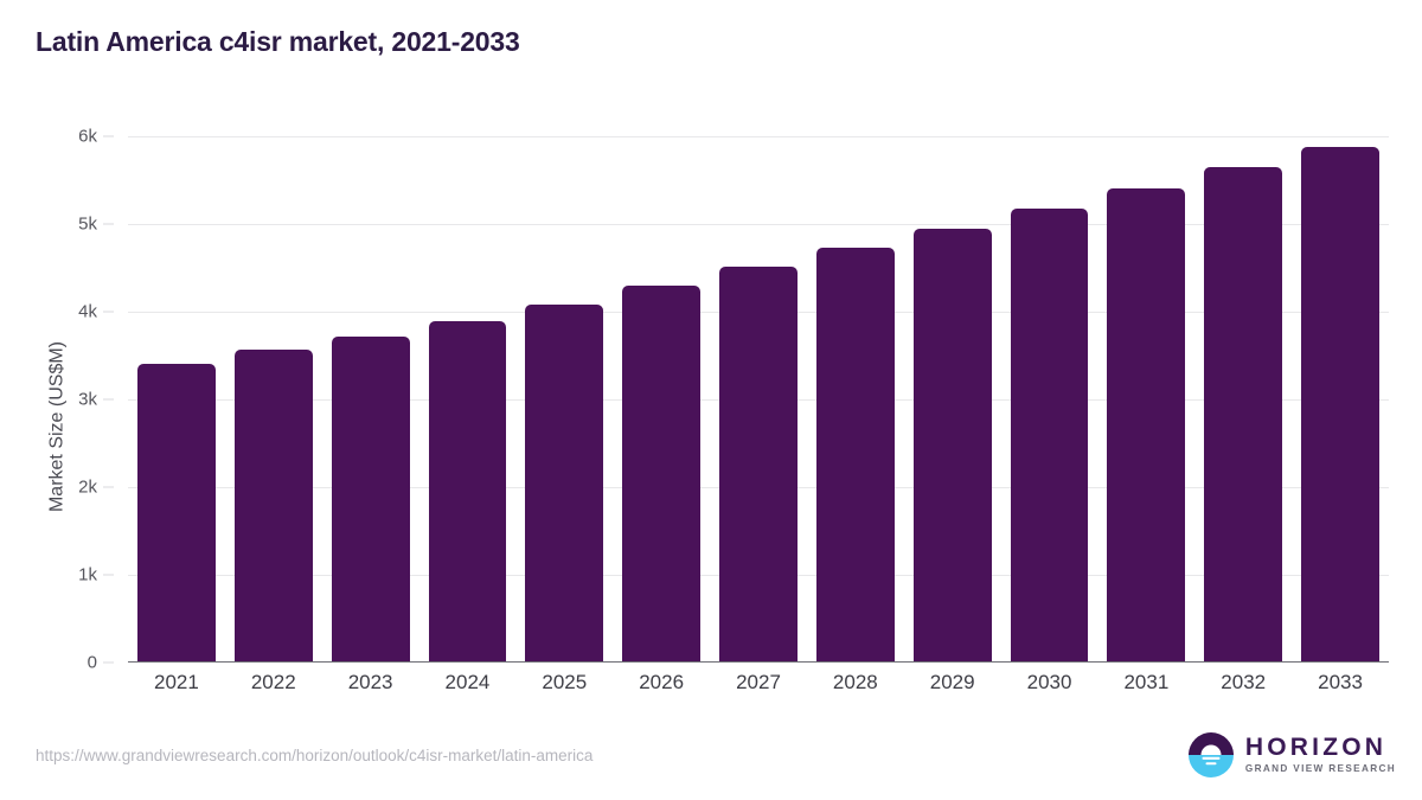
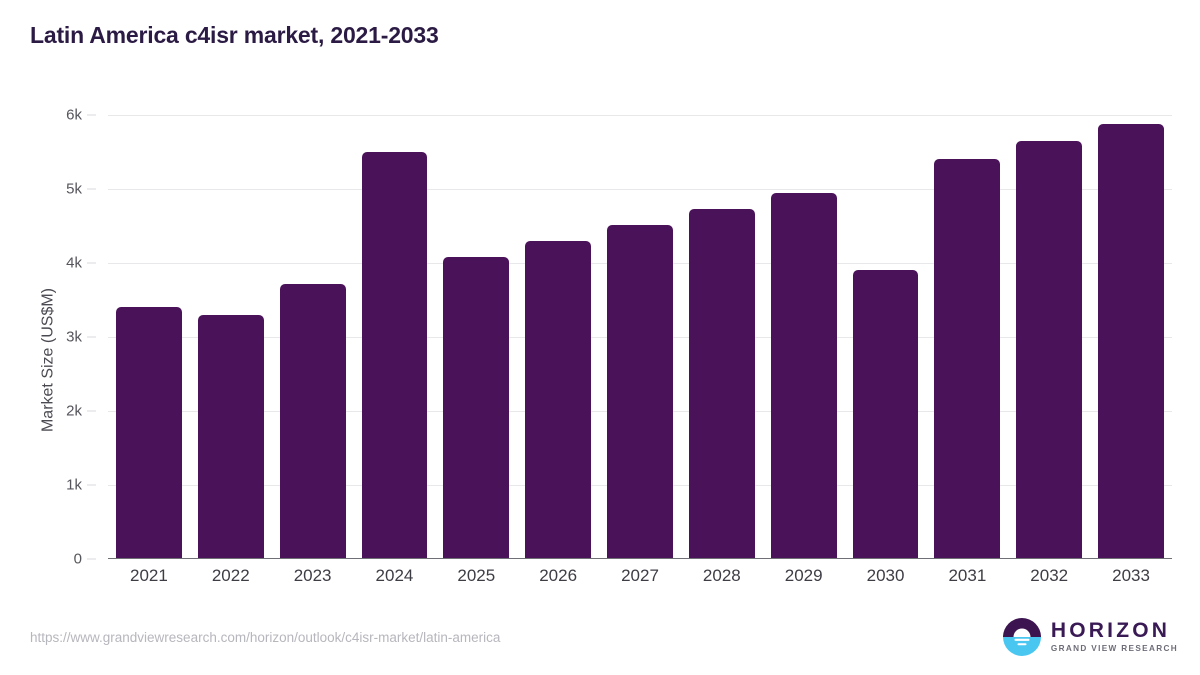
2022: 3.6k -> 3.3k
2024: 3.9k -> 5.5k
2030: 5.2k -> 3.9k
